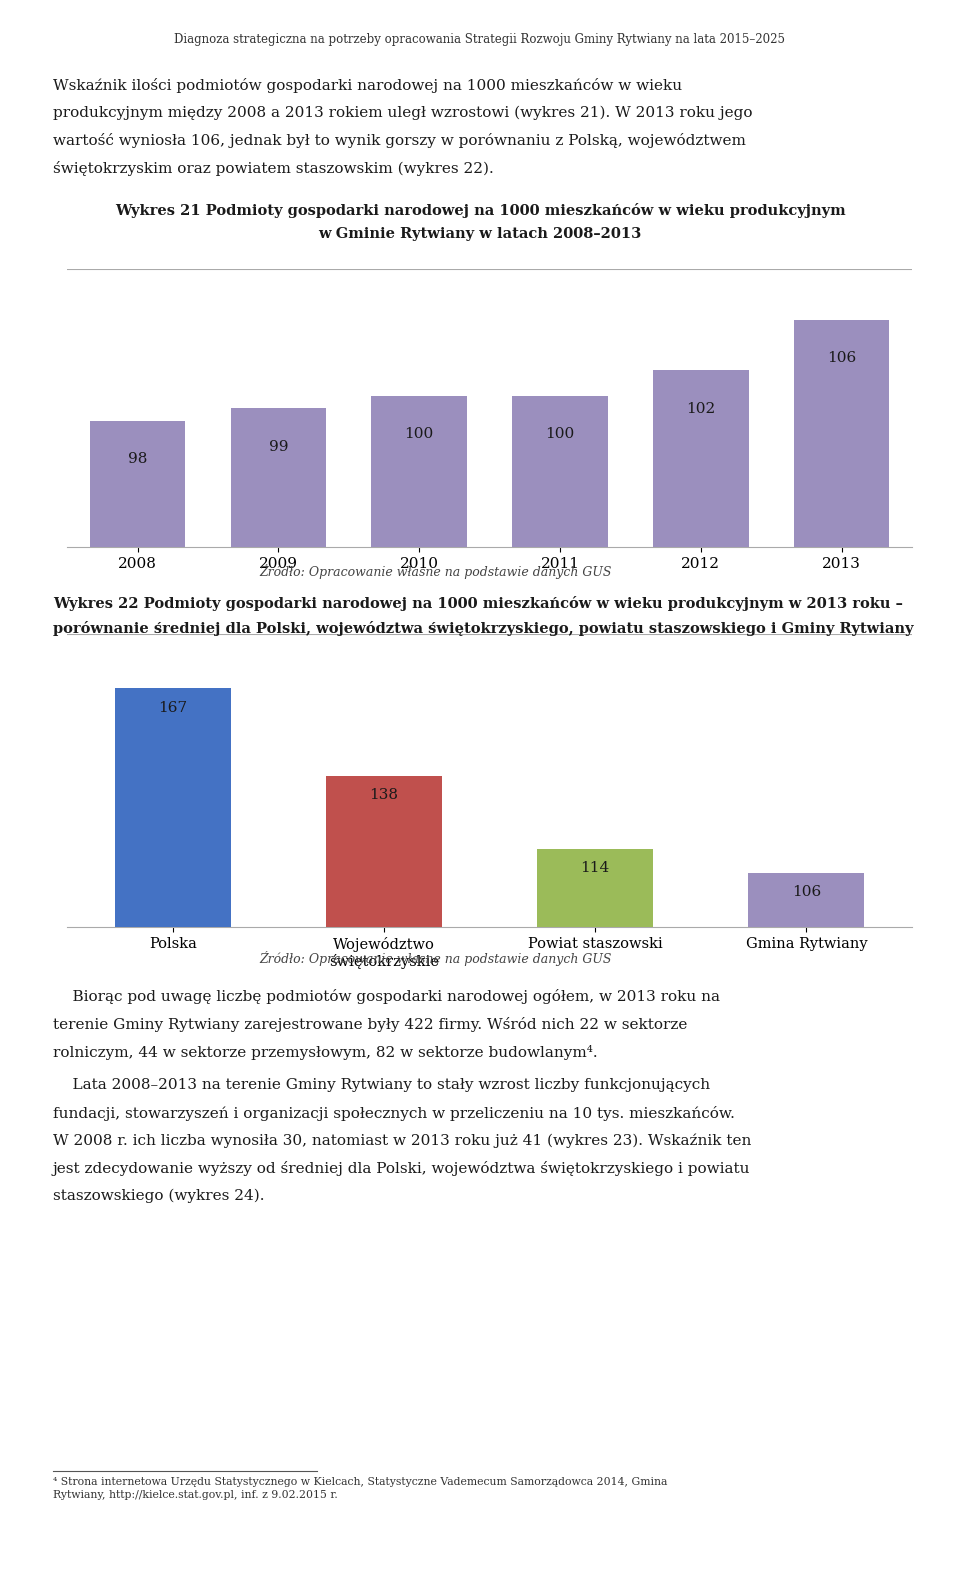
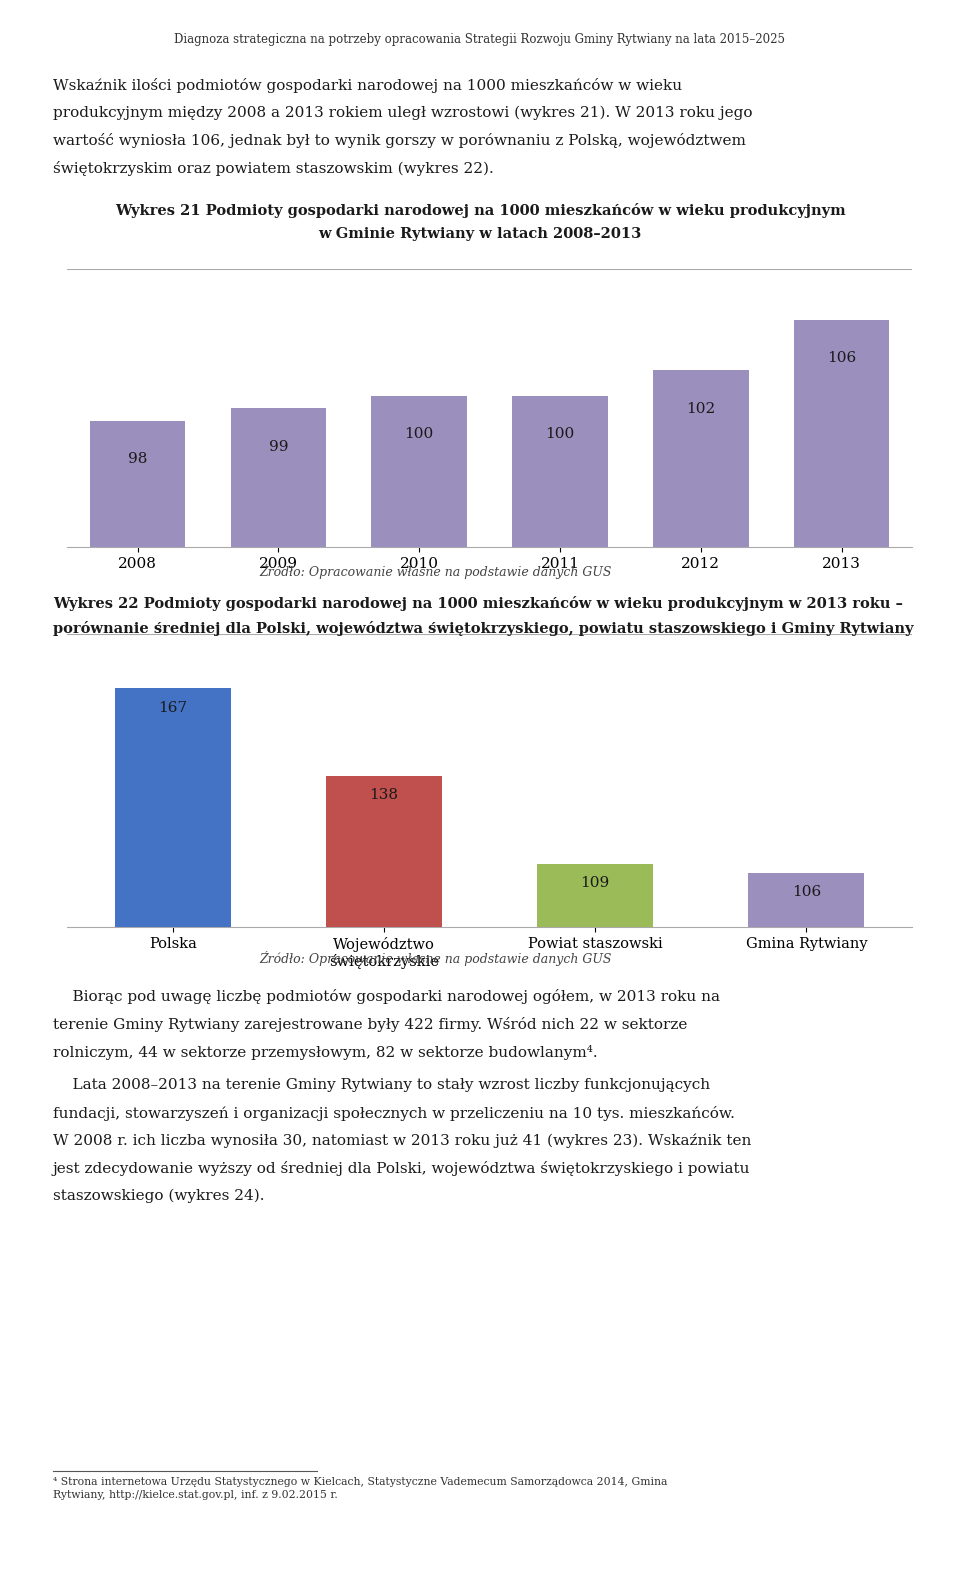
Powiat staszowski: 114 -> 109
